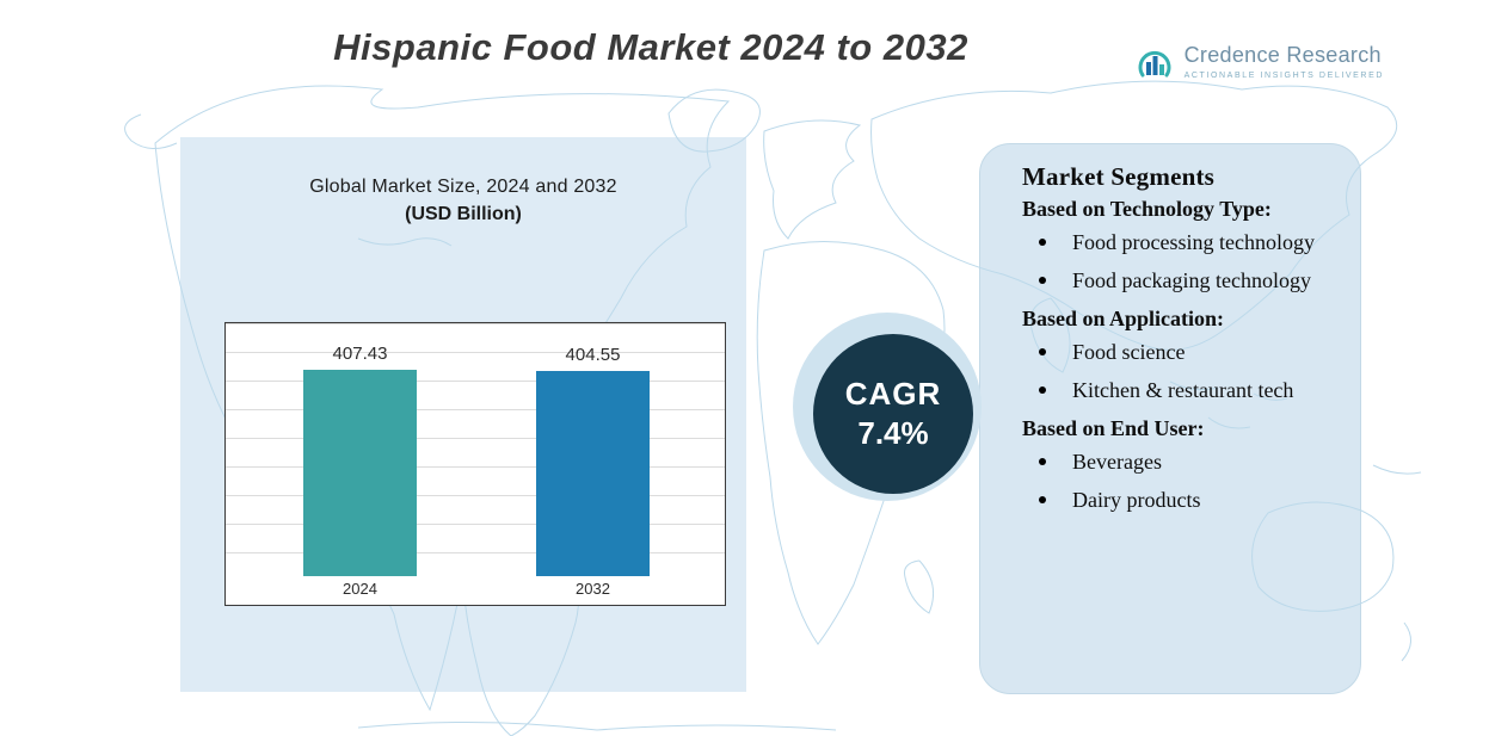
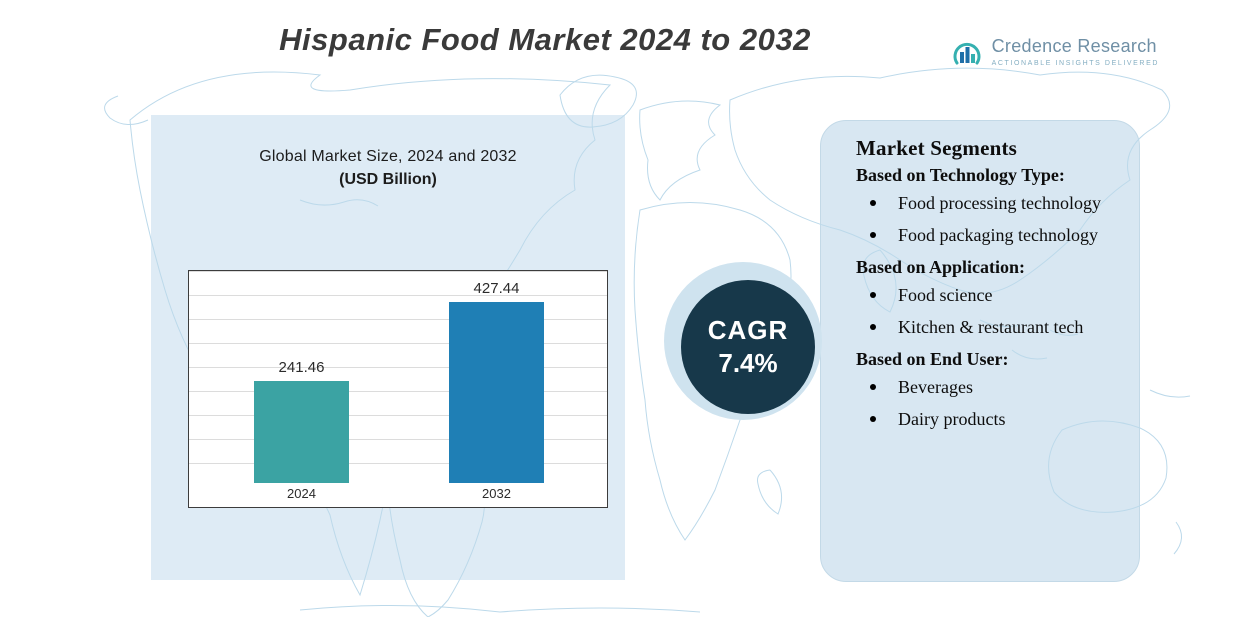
2024: 407.43 -> 241.46
2032: 404.55 -> 427.44
